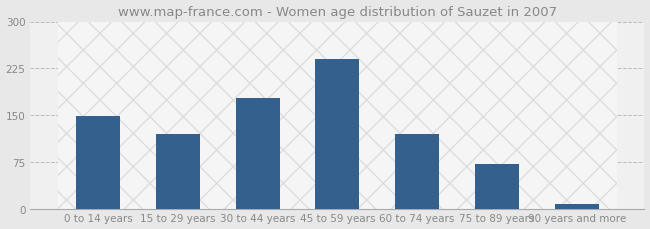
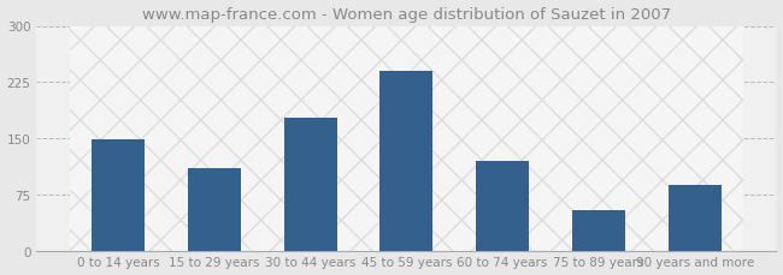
15 to 29 years: 120 -> 110
75 to 89 years: 72 -> 54
90 years and more: 7 -> 88
